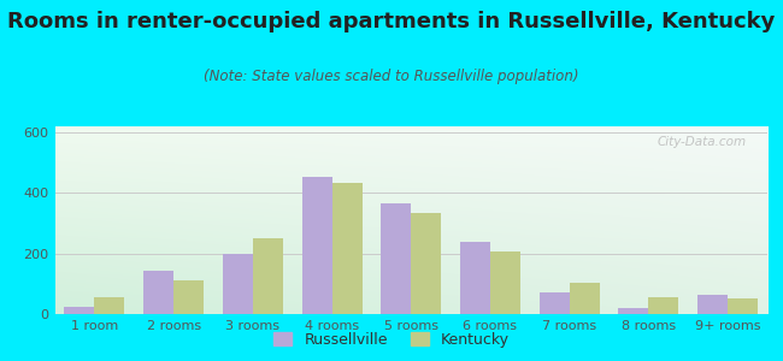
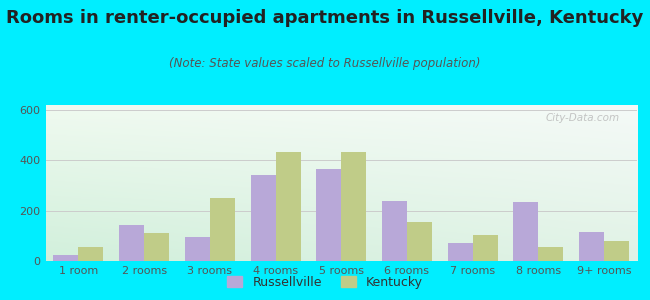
Russellville/3 rooms: 200 -> 95
Russellville/4 rooms: 455 -> 340
Kentucky/5 rooms: 335 -> 435
Kentucky/6 rooms: 205 -> 155
Russellville/8 rooms: 20 -> 235
Russellville/9+ rooms: 65 -> 115
Kentucky/9+ rooms: 50 -> 80
